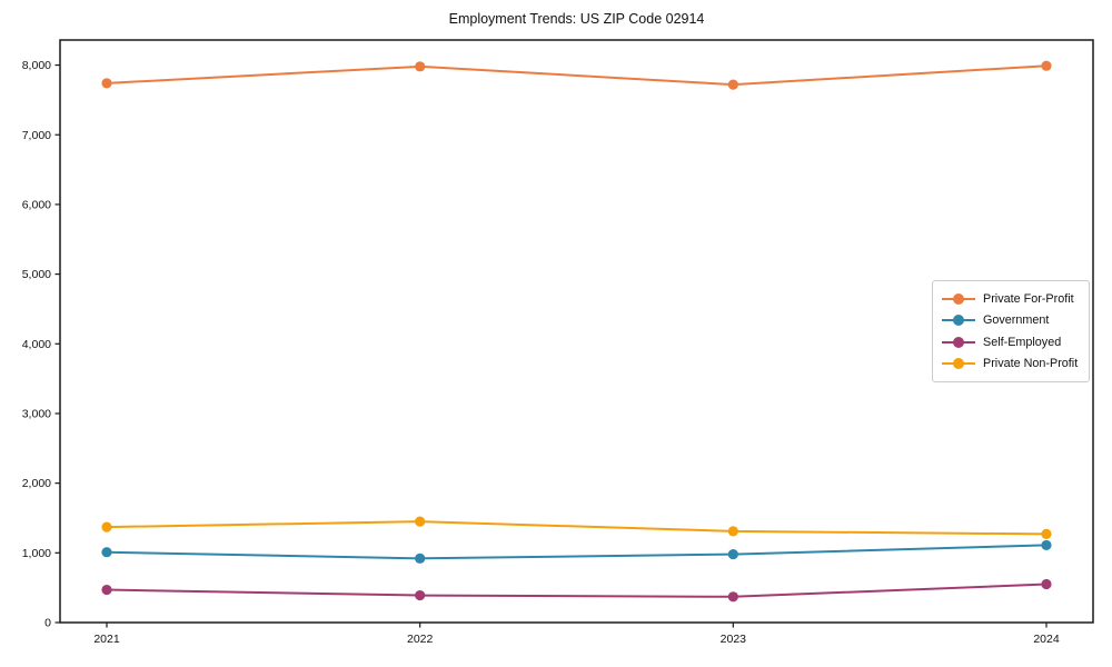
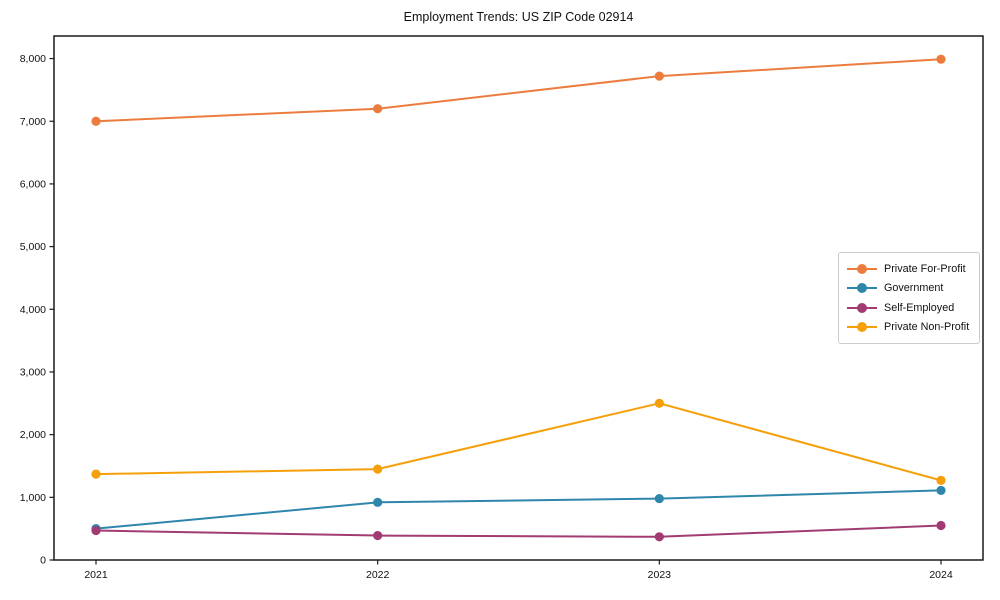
Private For-Profit/2021: 7700 -> 7000
Government/2021: 1000 -> 500
Private For-Profit/2022: 8000 -> 7200
Private Non-Profit/2023: 1300 -> 2500
